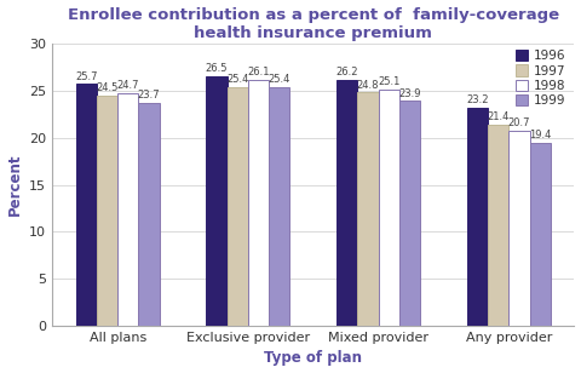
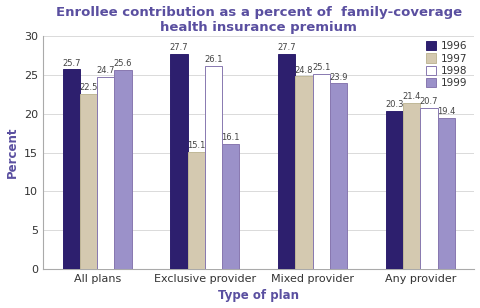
1997/All plans: 24.5 -> 22.5
1999/All plans: 23.7 -> 25.6
1996/Exclusive provider: 26.5 -> 27.7
1997/Exclusive provider: 25.4 -> 15.1
1999/Exclusive provider: 25.4 -> 16.1
1996/Mixed provider: 26.2 -> 27.7
1996/Any provider: 23.2 -> 20.3
